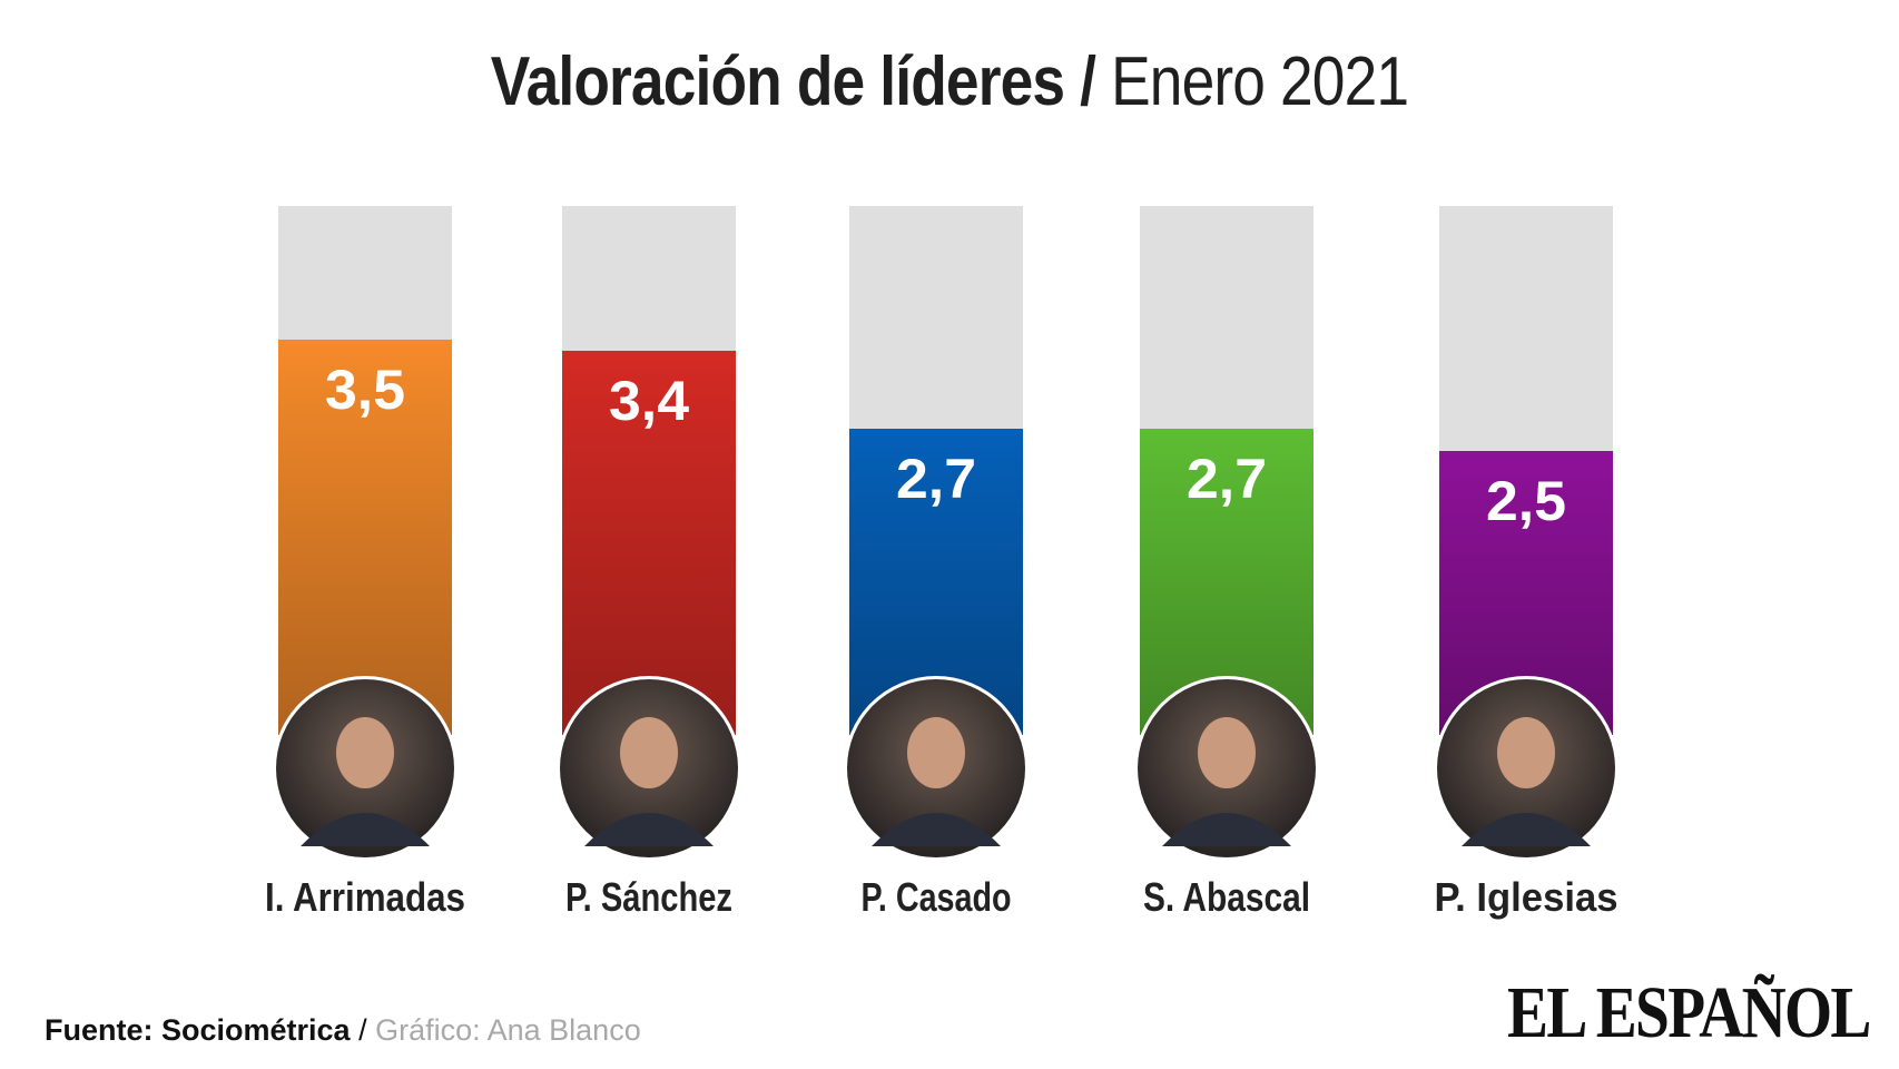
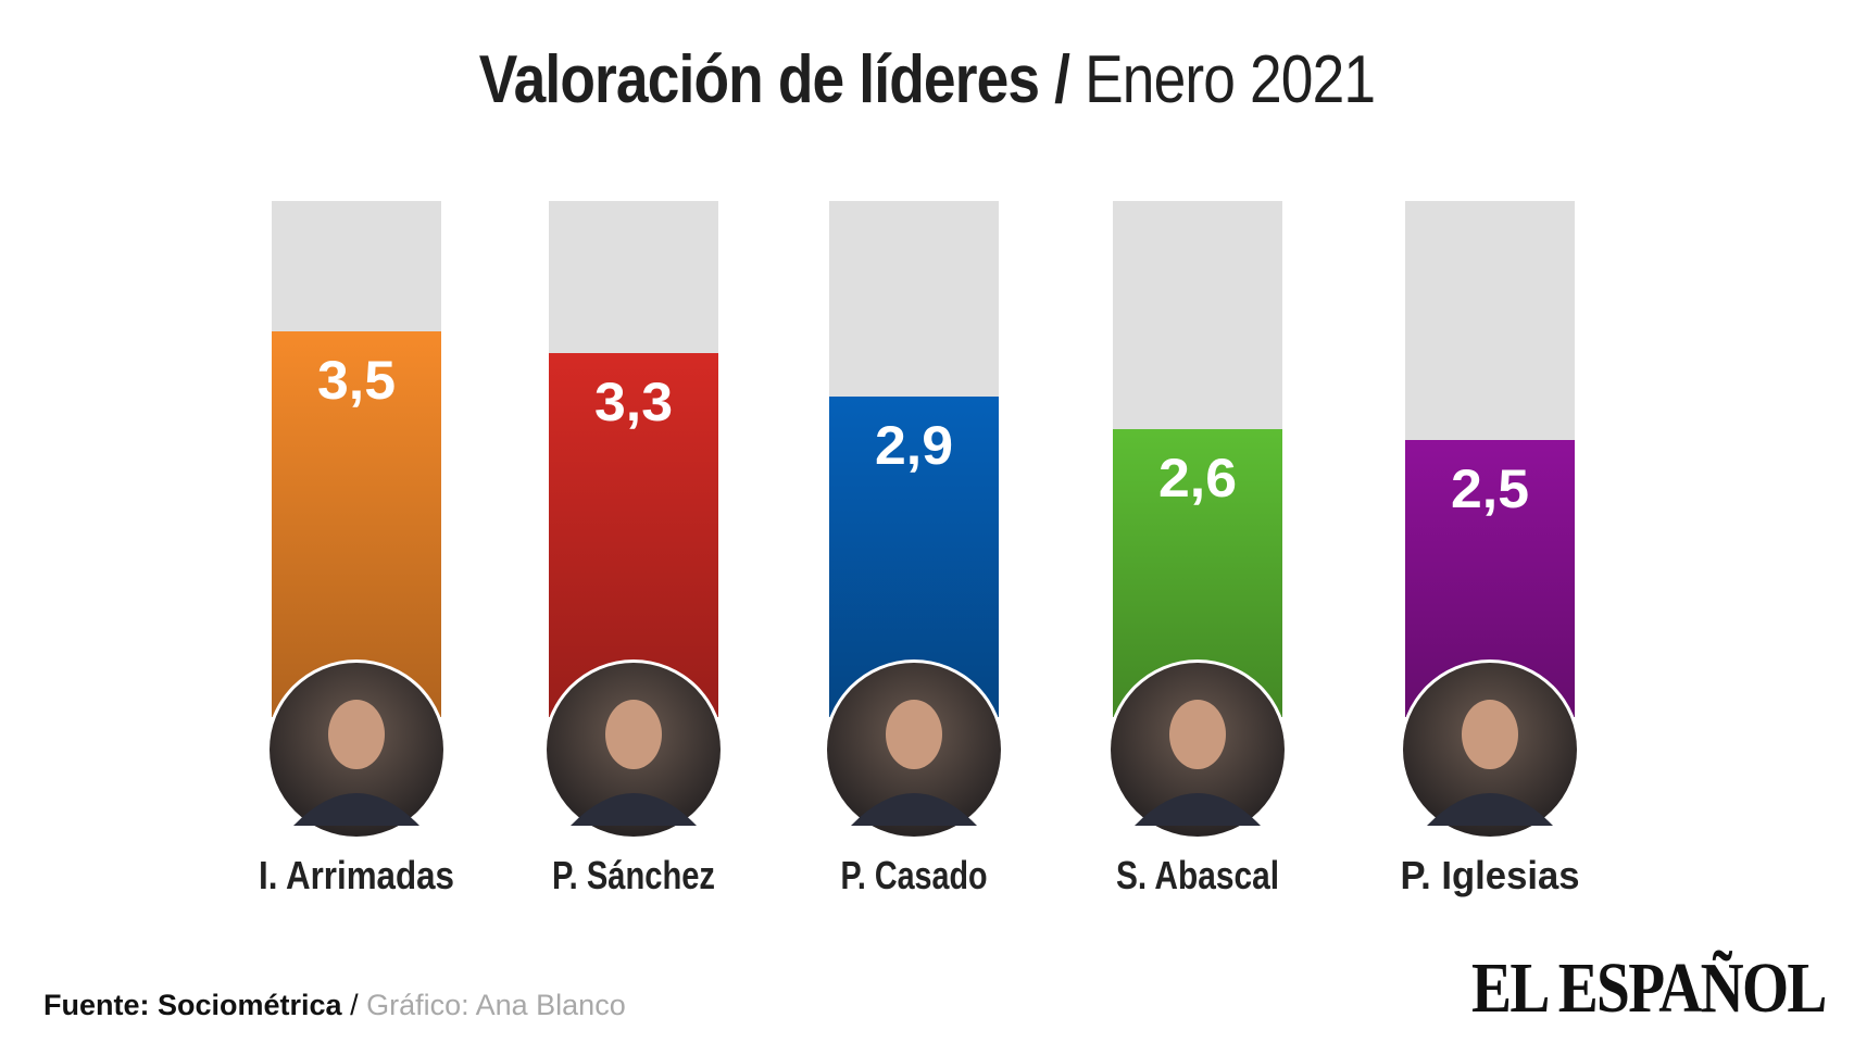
P. Sánchez: 3,4 -> 3,3
P. Casado: 2,7 -> 2,9
S. Abascal: 2,7 -> 2,6
